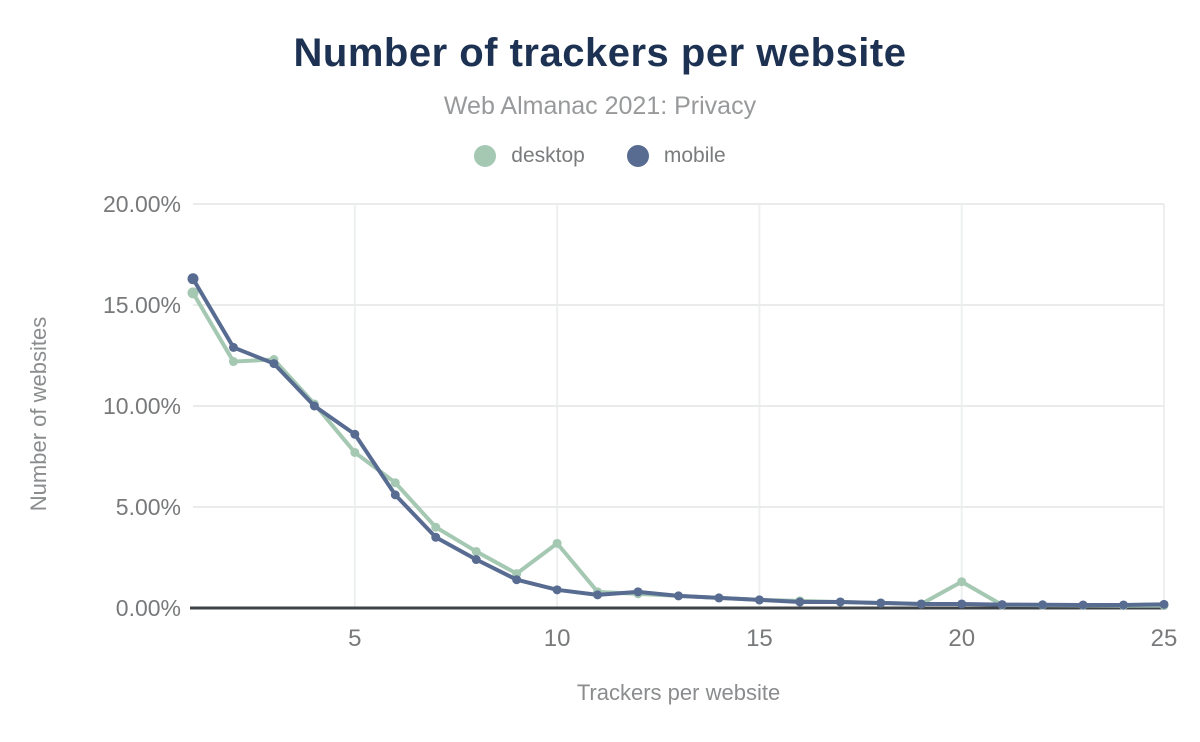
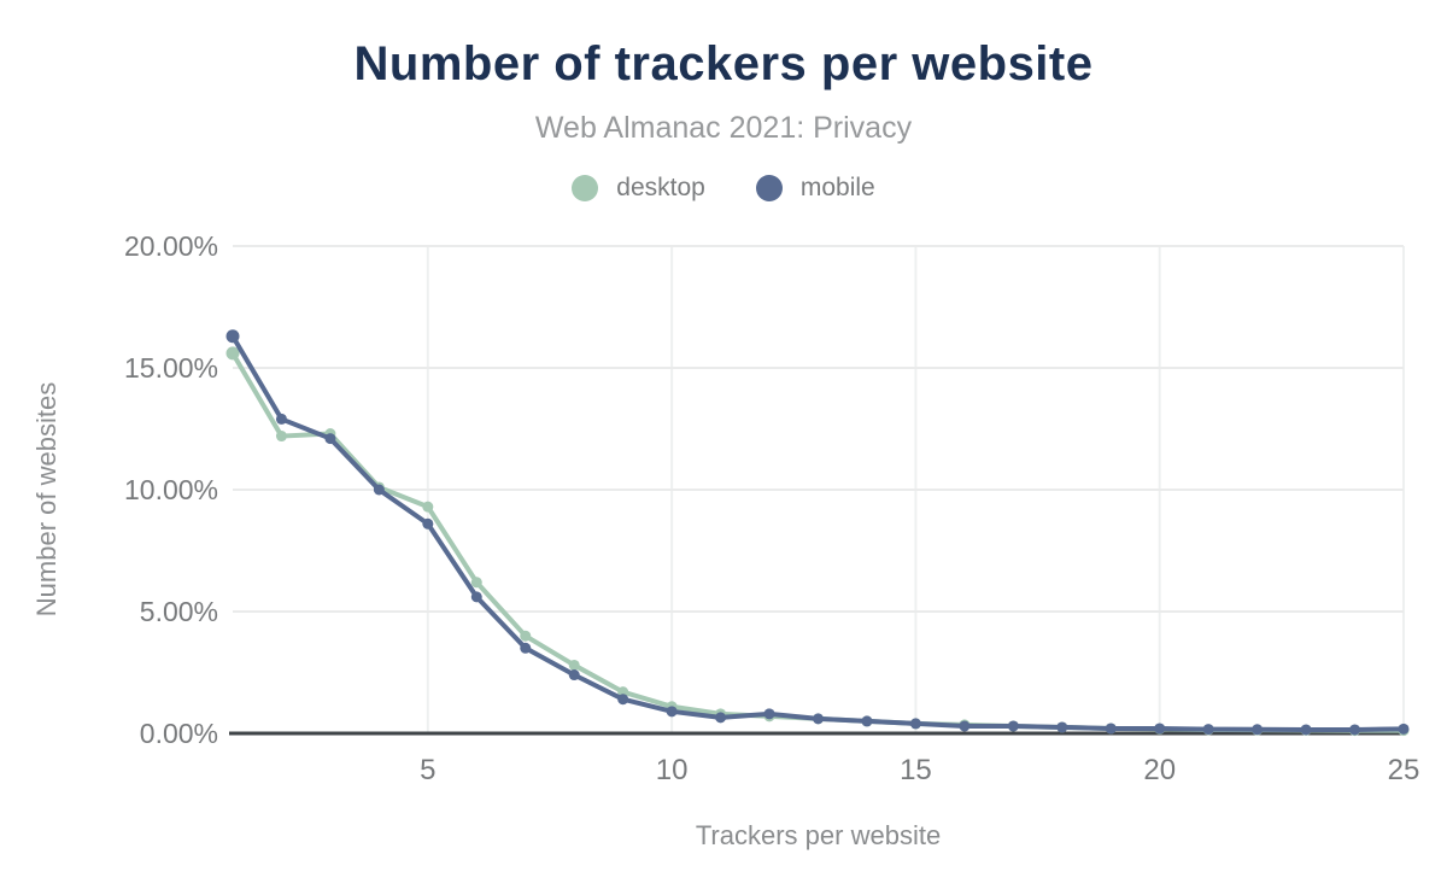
desktop/5: 7.7% -> 9.3%
desktop/10: 3.2% -> 1.1%
desktop/20: 1.3% -> 0.2%
